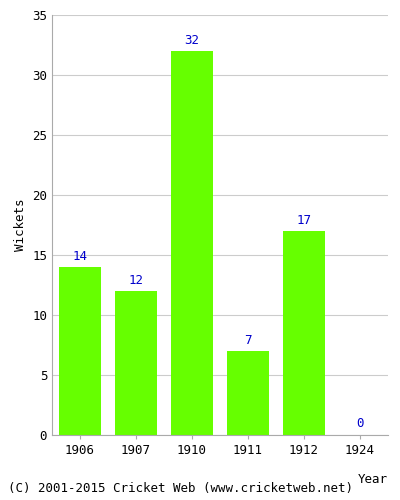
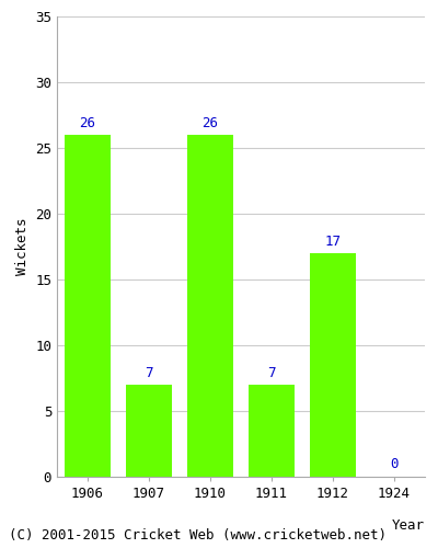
1906: 14 -> 26
1907: 12 -> 7
1910: 32 -> 26
